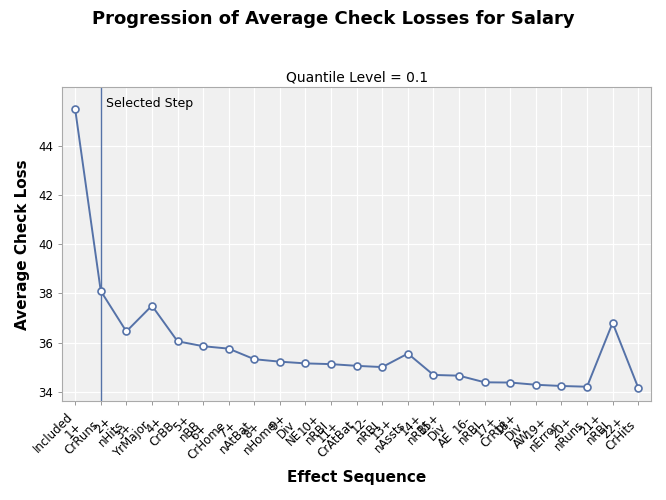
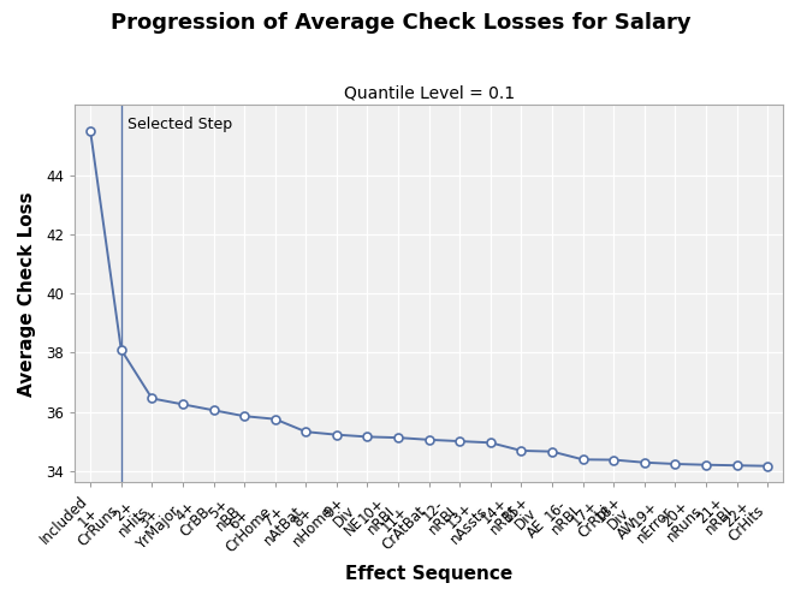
3+ YrMajor: 37.50 -> 36.25
13+ nAssts: 35.55 -> 34.95
21+ nRBI: 36.80 -> 34.18
